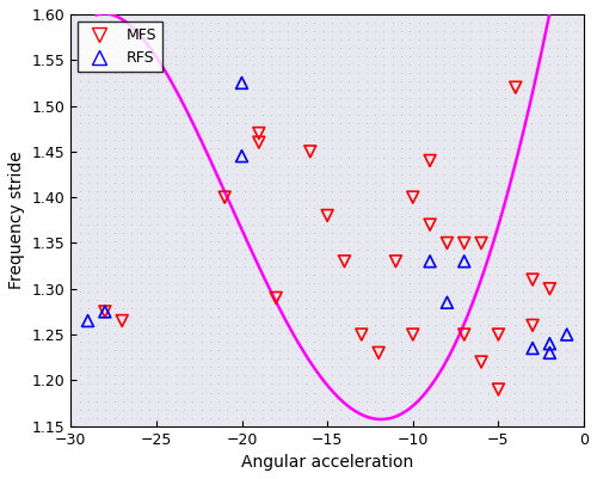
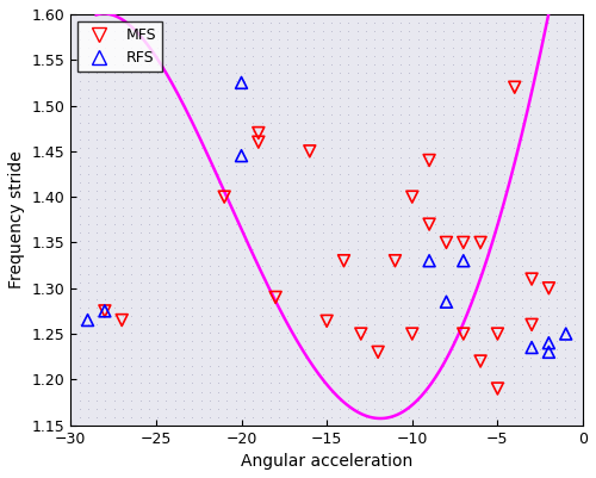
MFS/−15: 1.380 -> 1.264
